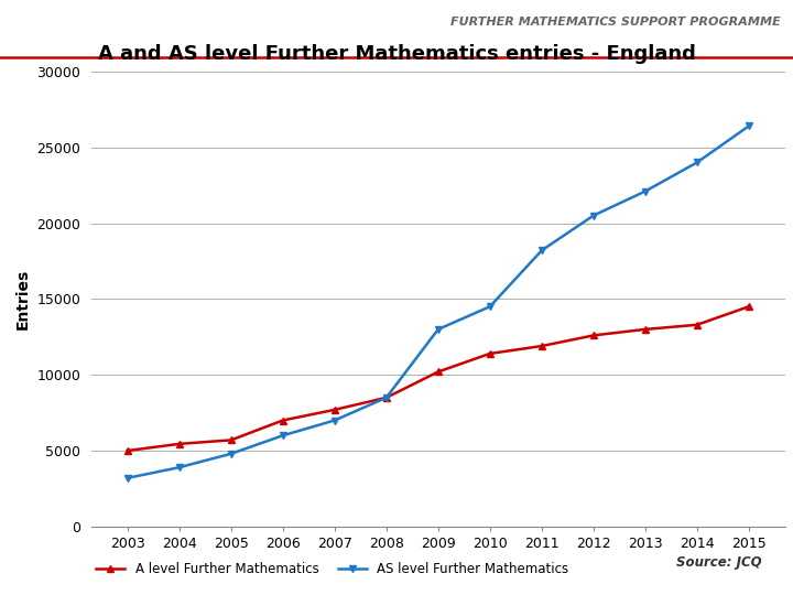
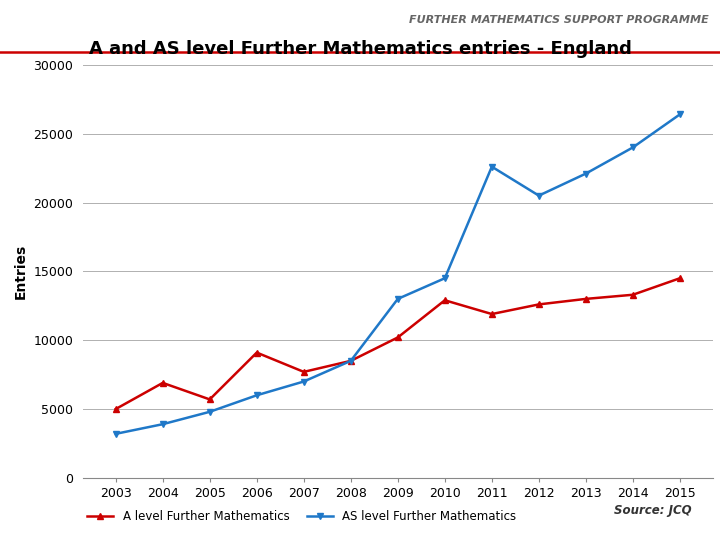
A level Further Mathematics/2004: 5400 -> 6900
A level Further Mathematics/2006: 7000 -> 9100
A level Further Mathematics/2010: 11400 -> 12900
AS level Further Mathematics/2011: 18200 -> 22600
